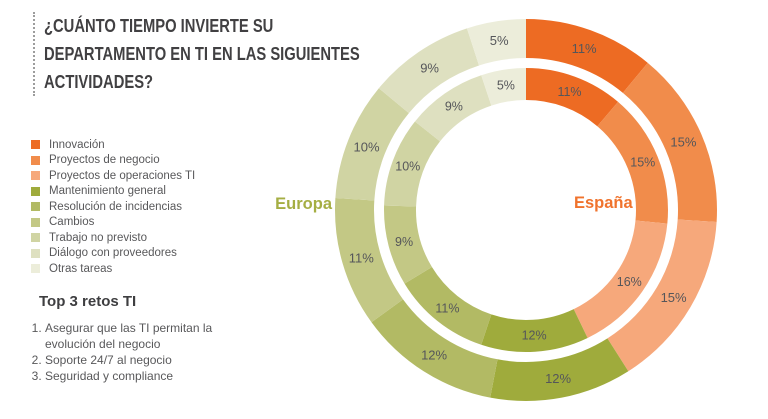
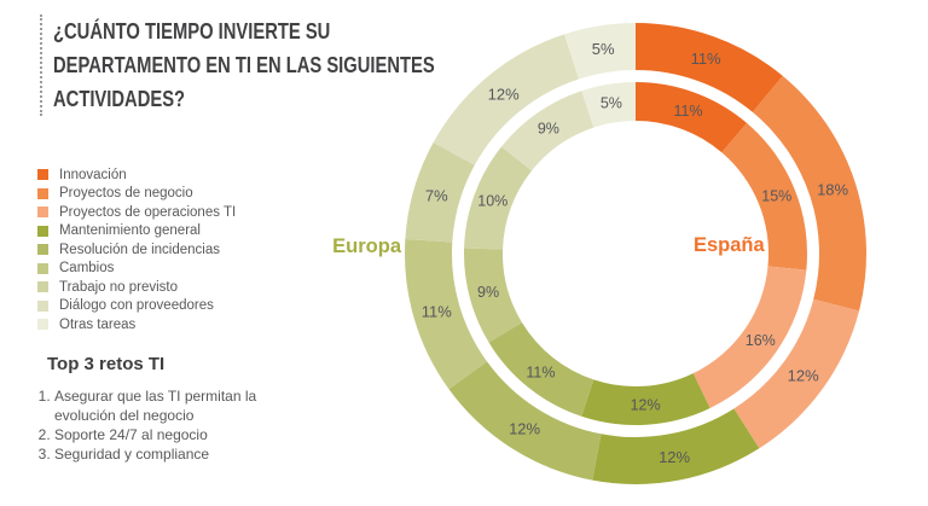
Europa/Proyectos de negocio: 15% -> 18%
Europa/Proyectos de operaciones TI: 15% -> 12%
Europa/Trabajo no previsto: 10% -> 7%
Europa/Diálogo con proveedores: 9% -> 12%
